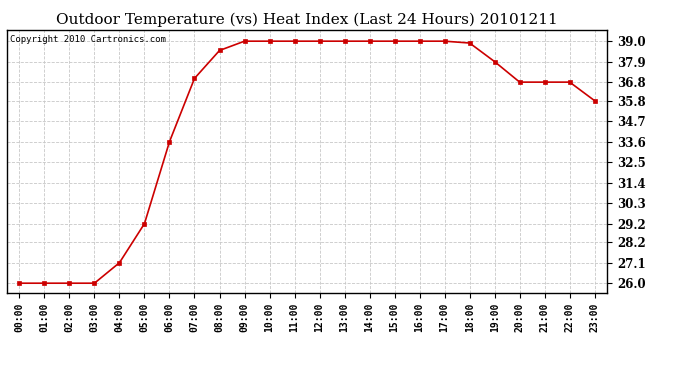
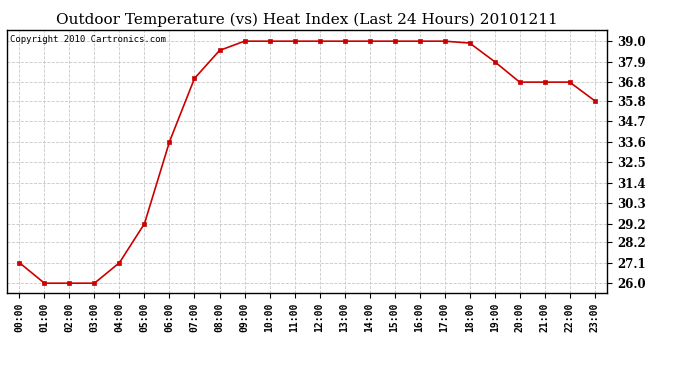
00:00: 26.0 -> 27.1
